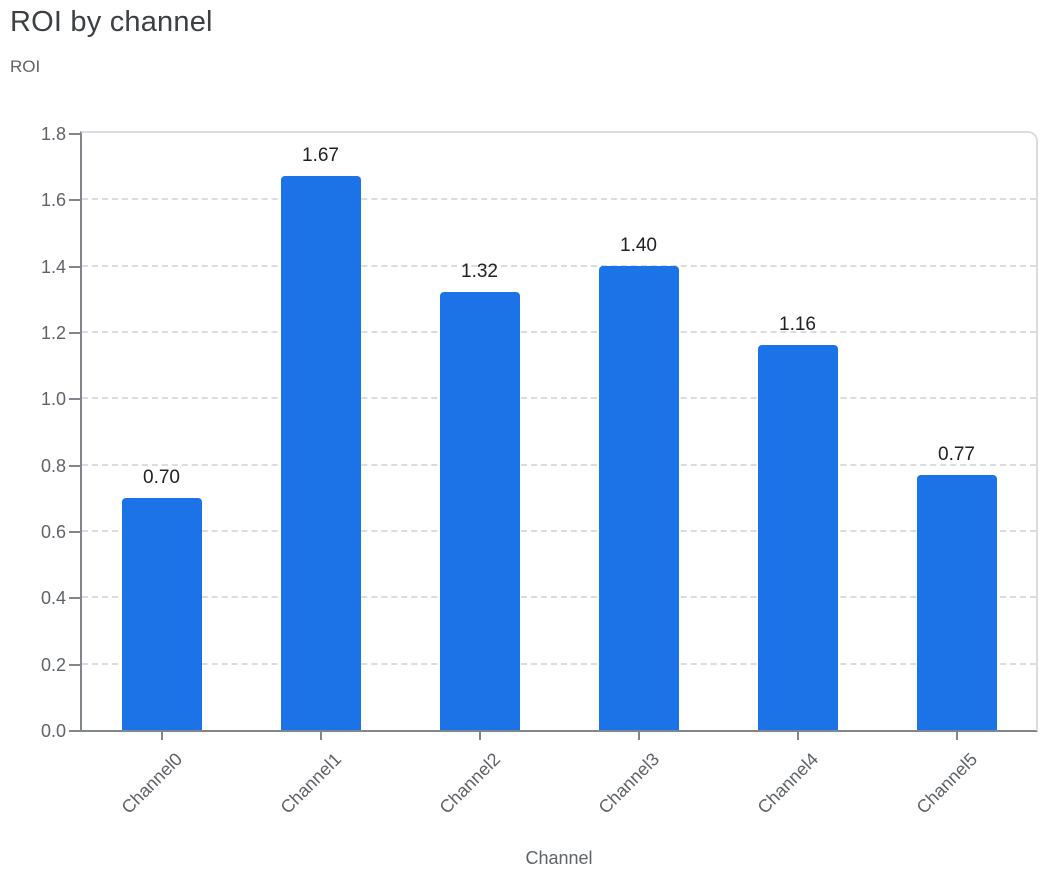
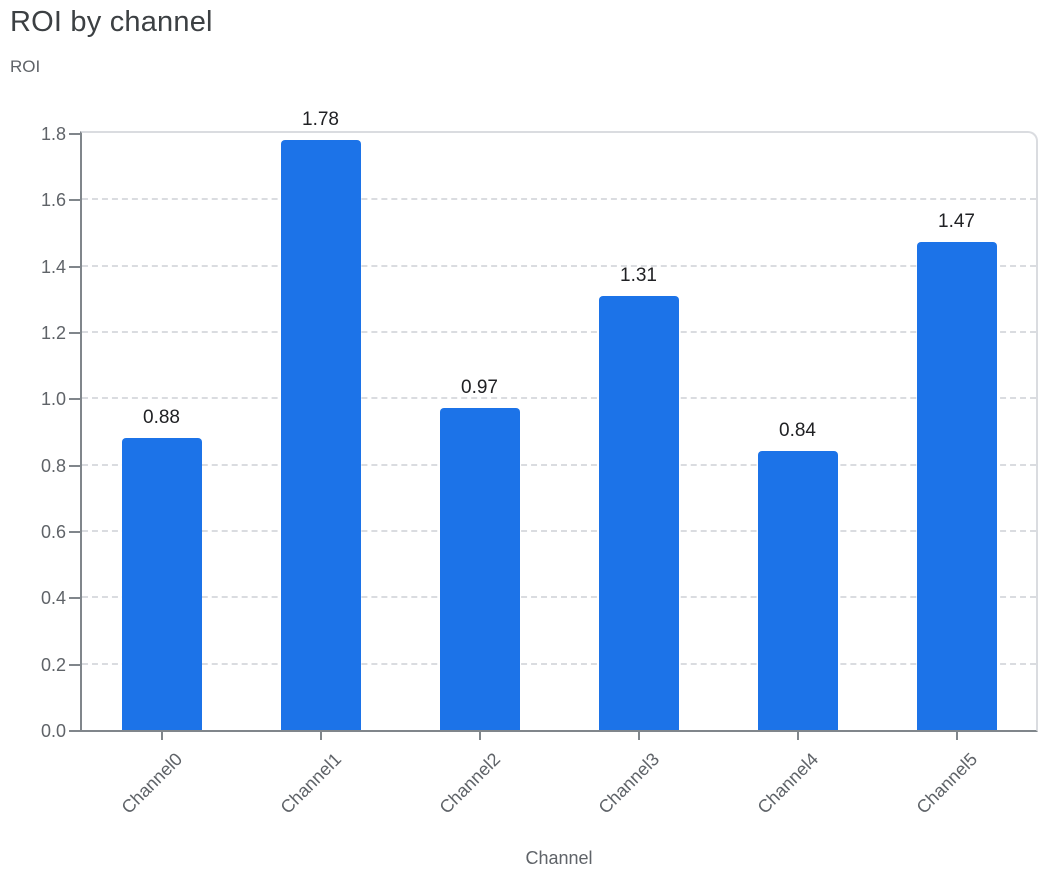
Channel0: 0.70 -> 0.88
Channel1: 1.67 -> 1.78
Channel2: 1.32 -> 0.97
Channel3: 1.40 -> 1.31
Channel4: 1.16 -> 0.84
Channel5: 0.77 -> 1.47
